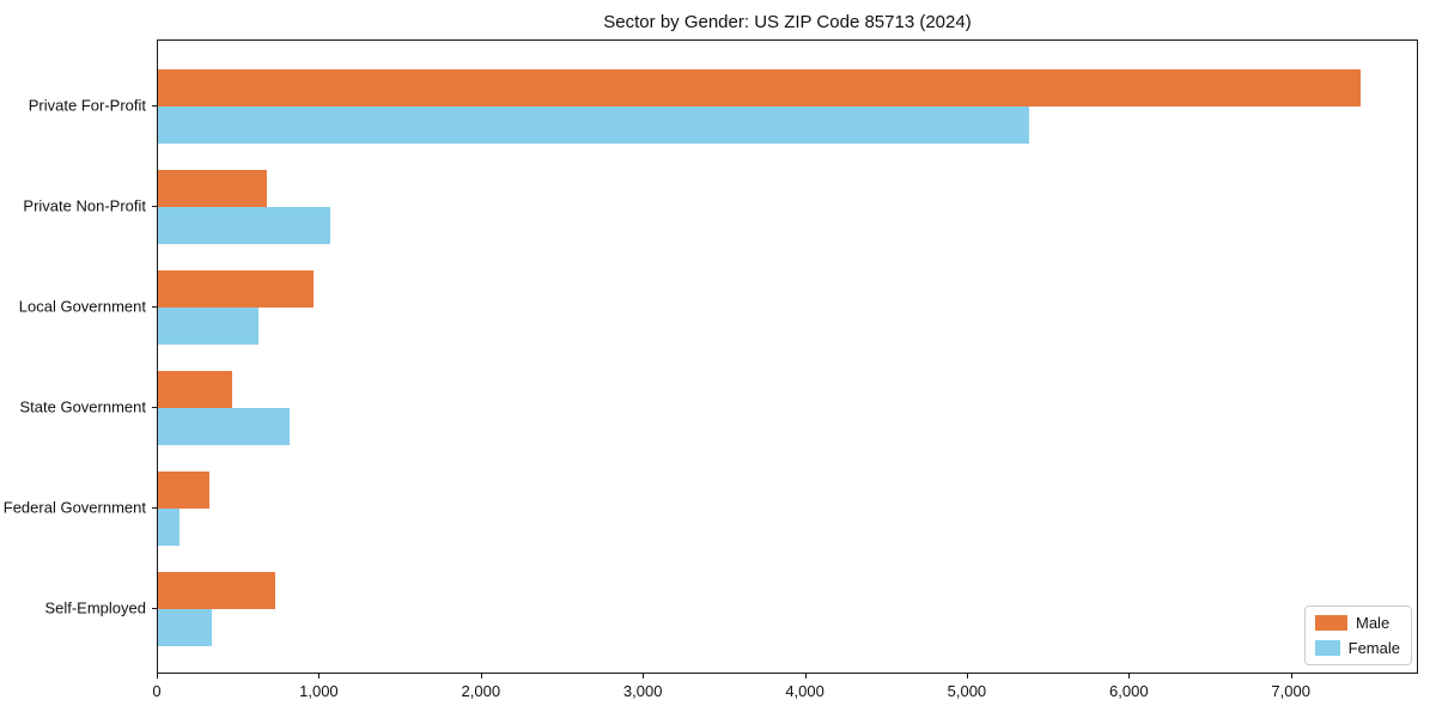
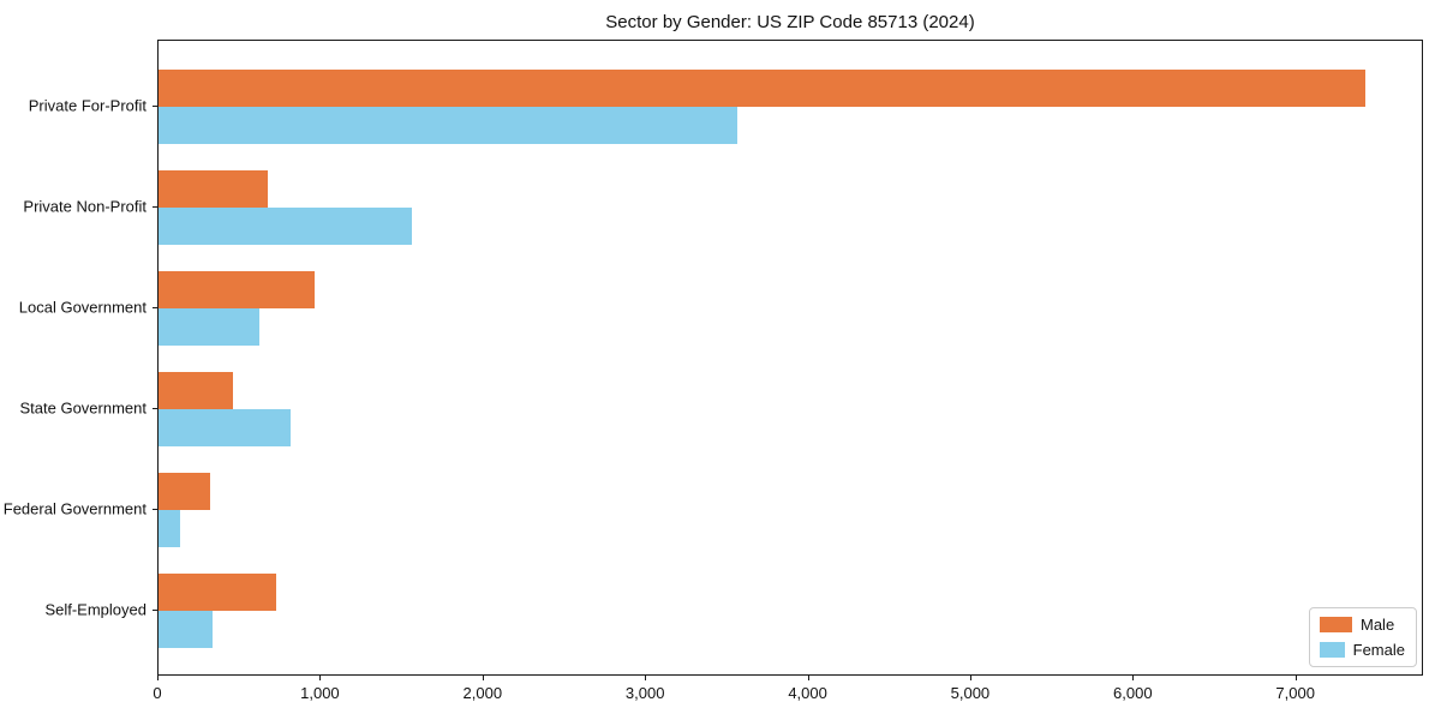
Female/Private For-Profit: 5380 -> 3560
Female/Private Non-Profit: 1060 -> 1560
